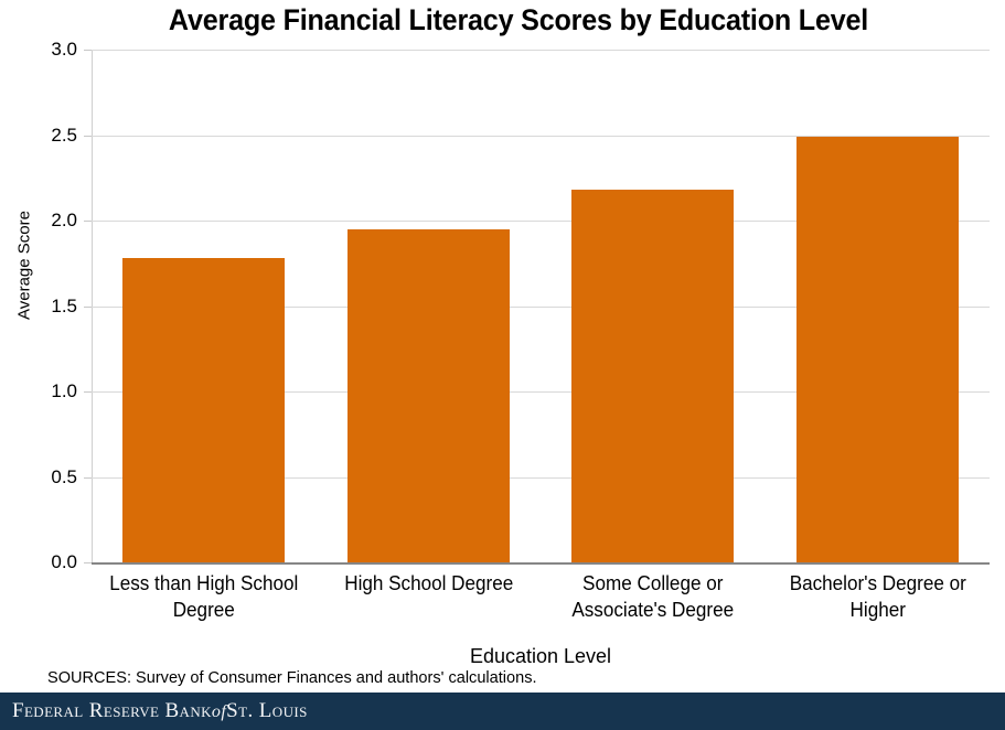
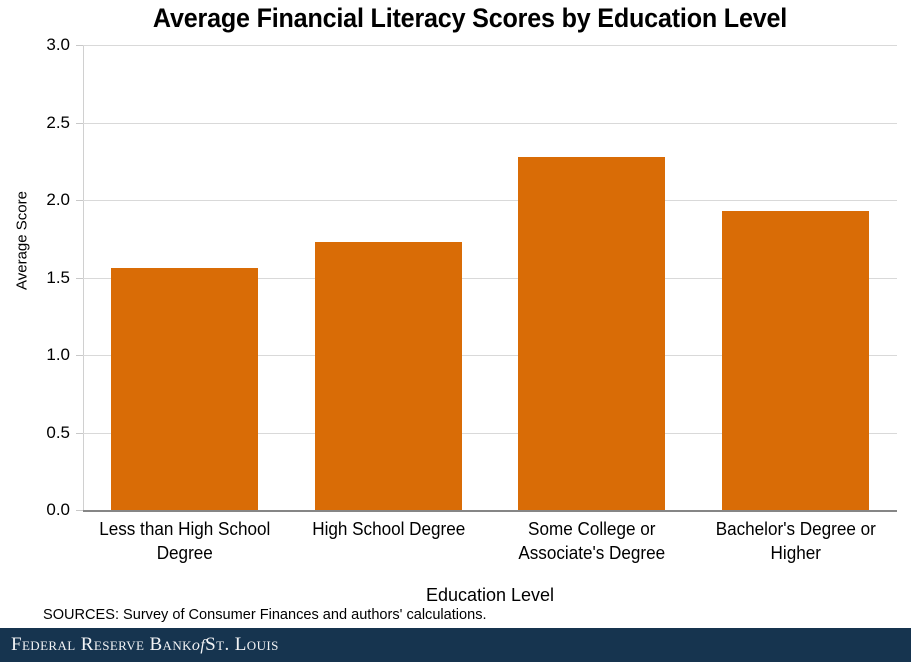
Less than High School Degree: 1.78 -> 1.56
High School Degree: 1.95 -> 1.73
Some College or Associate's Degree: 2.18 -> 2.28
Bachelor's Degree or Higher: 2.49 -> 1.93
